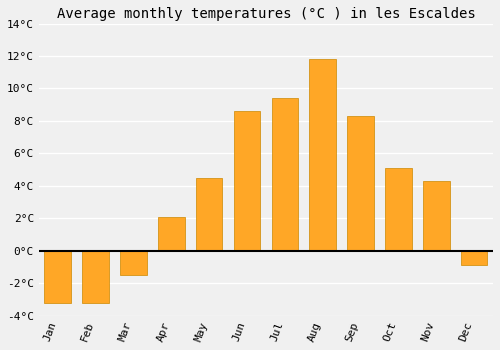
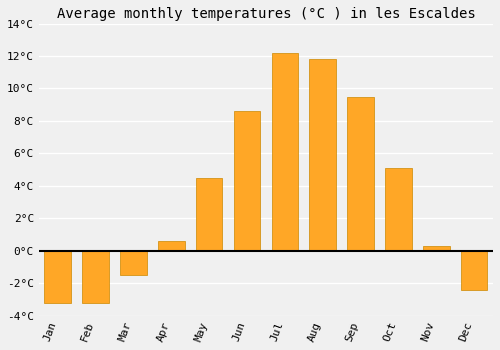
Apr: 2.1°C -> 0.6°C
Jul: 9.4°C -> 12.2°C
Sep: 8.3°C -> 9.5°C
Nov: 4.3°C -> 0.3°C
Dec: -0.9°C -> -2.4°C
